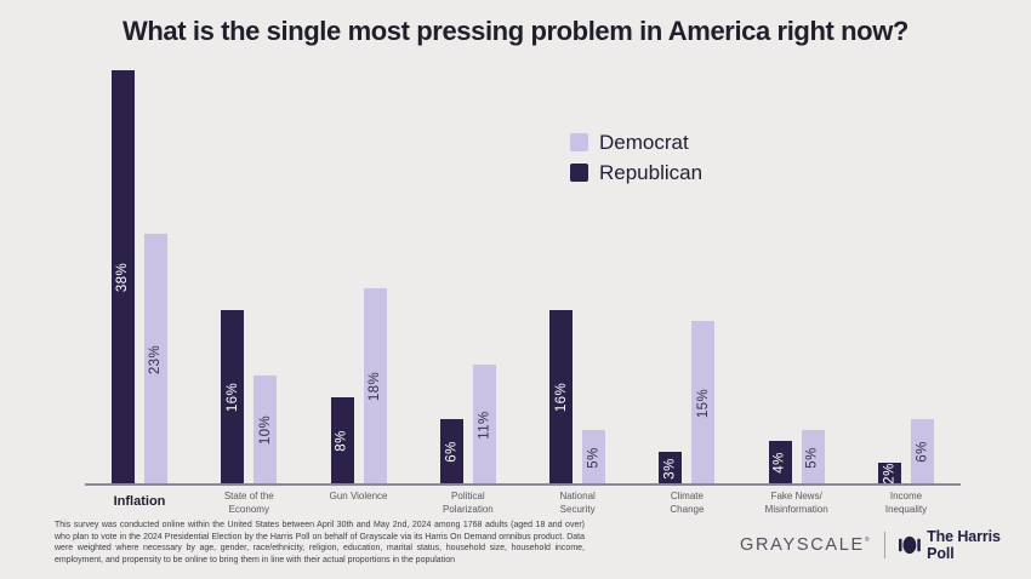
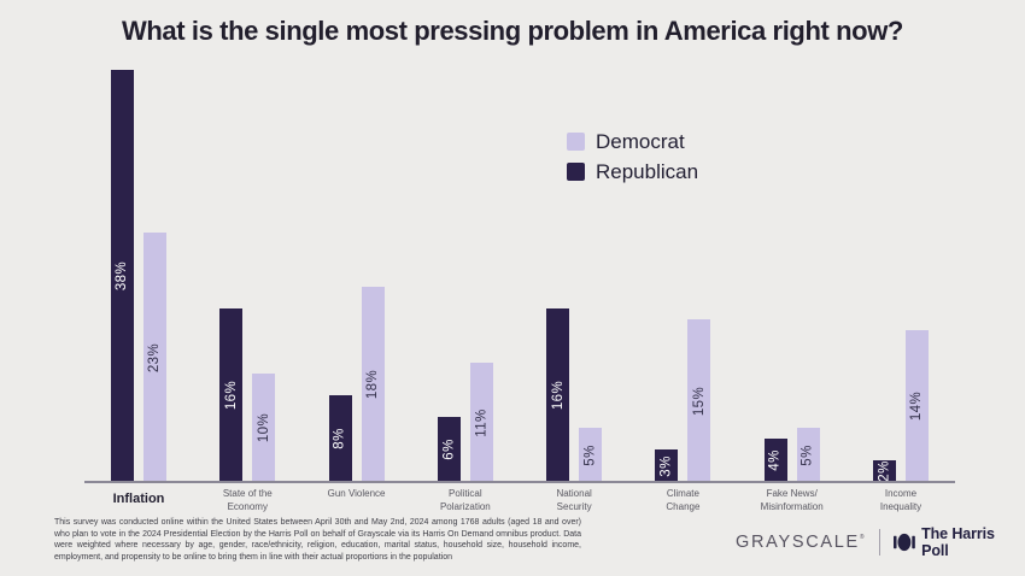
Democrat/Income Inequality: 6% -> 14%
